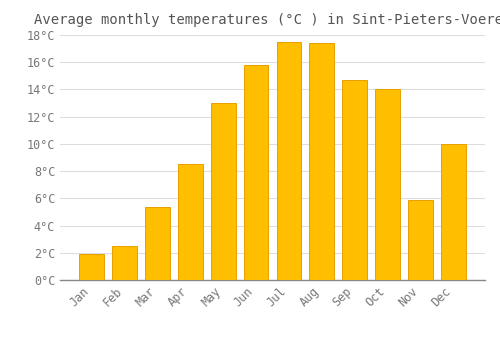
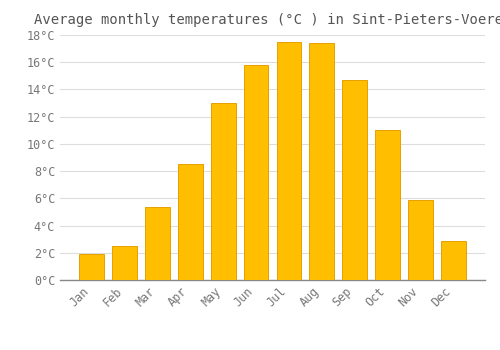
Oct: 14.0°C -> 11.0°C
Dec: 10.0°C -> 2.9°C
